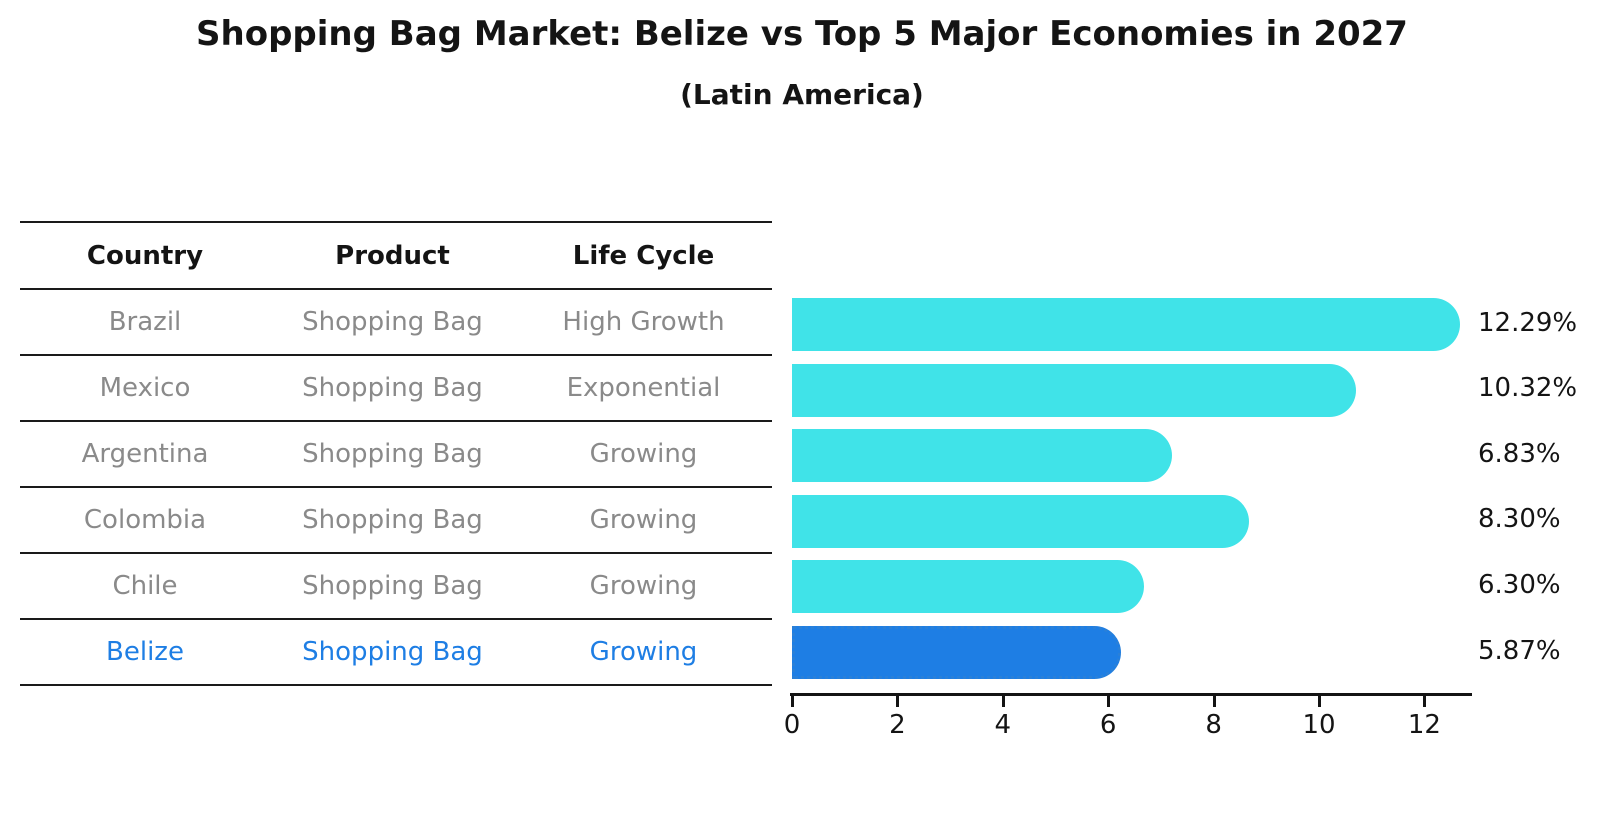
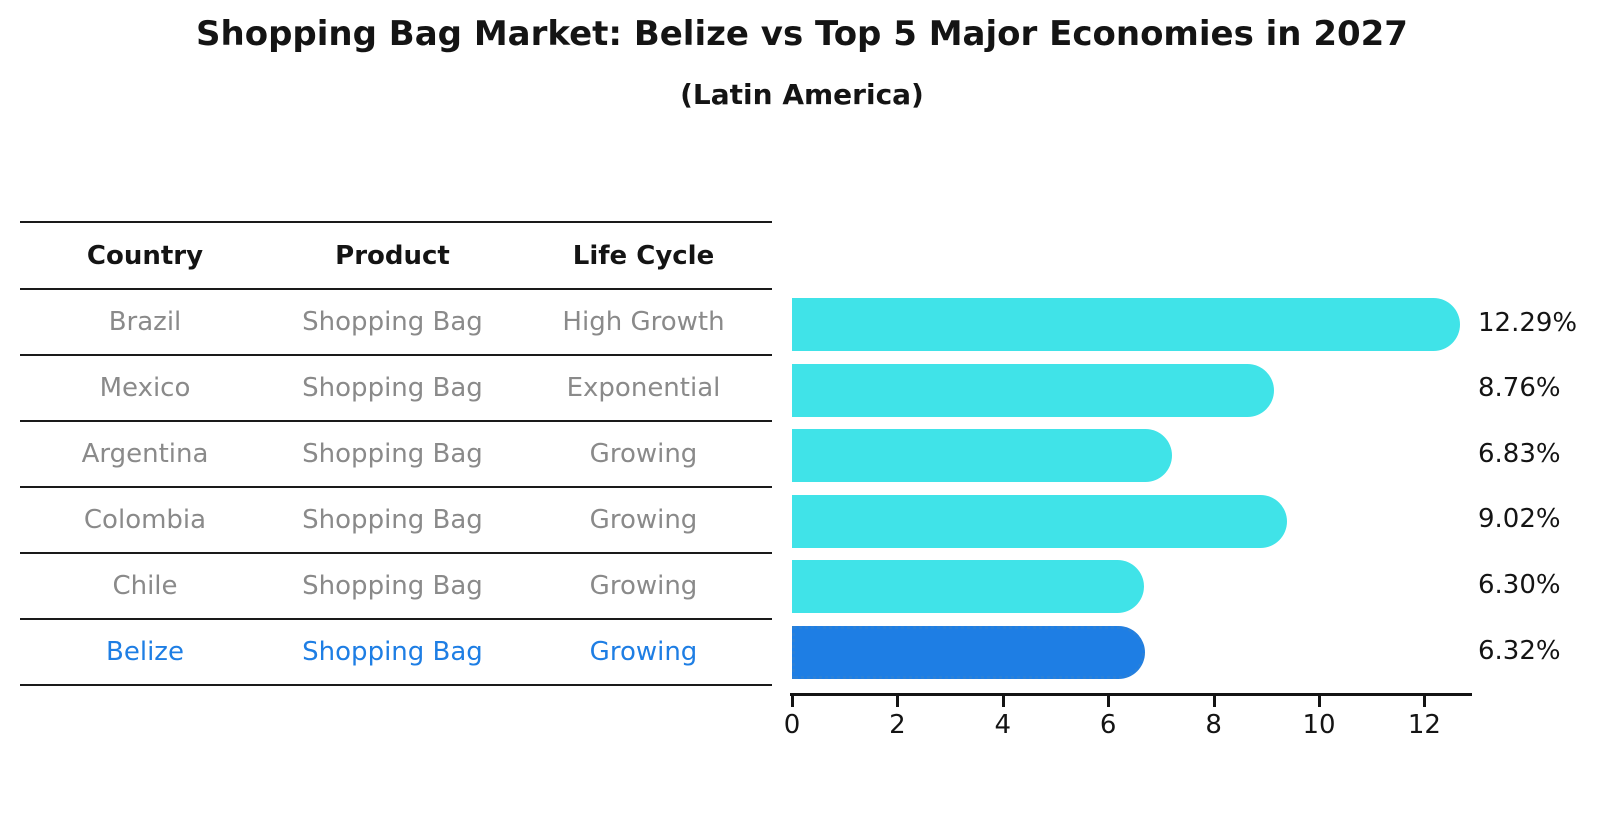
Mexico: 10.32% -> 8.76%
Colombia: 8.30% -> 9.02%
Belize: 5.87% -> 6.32%
